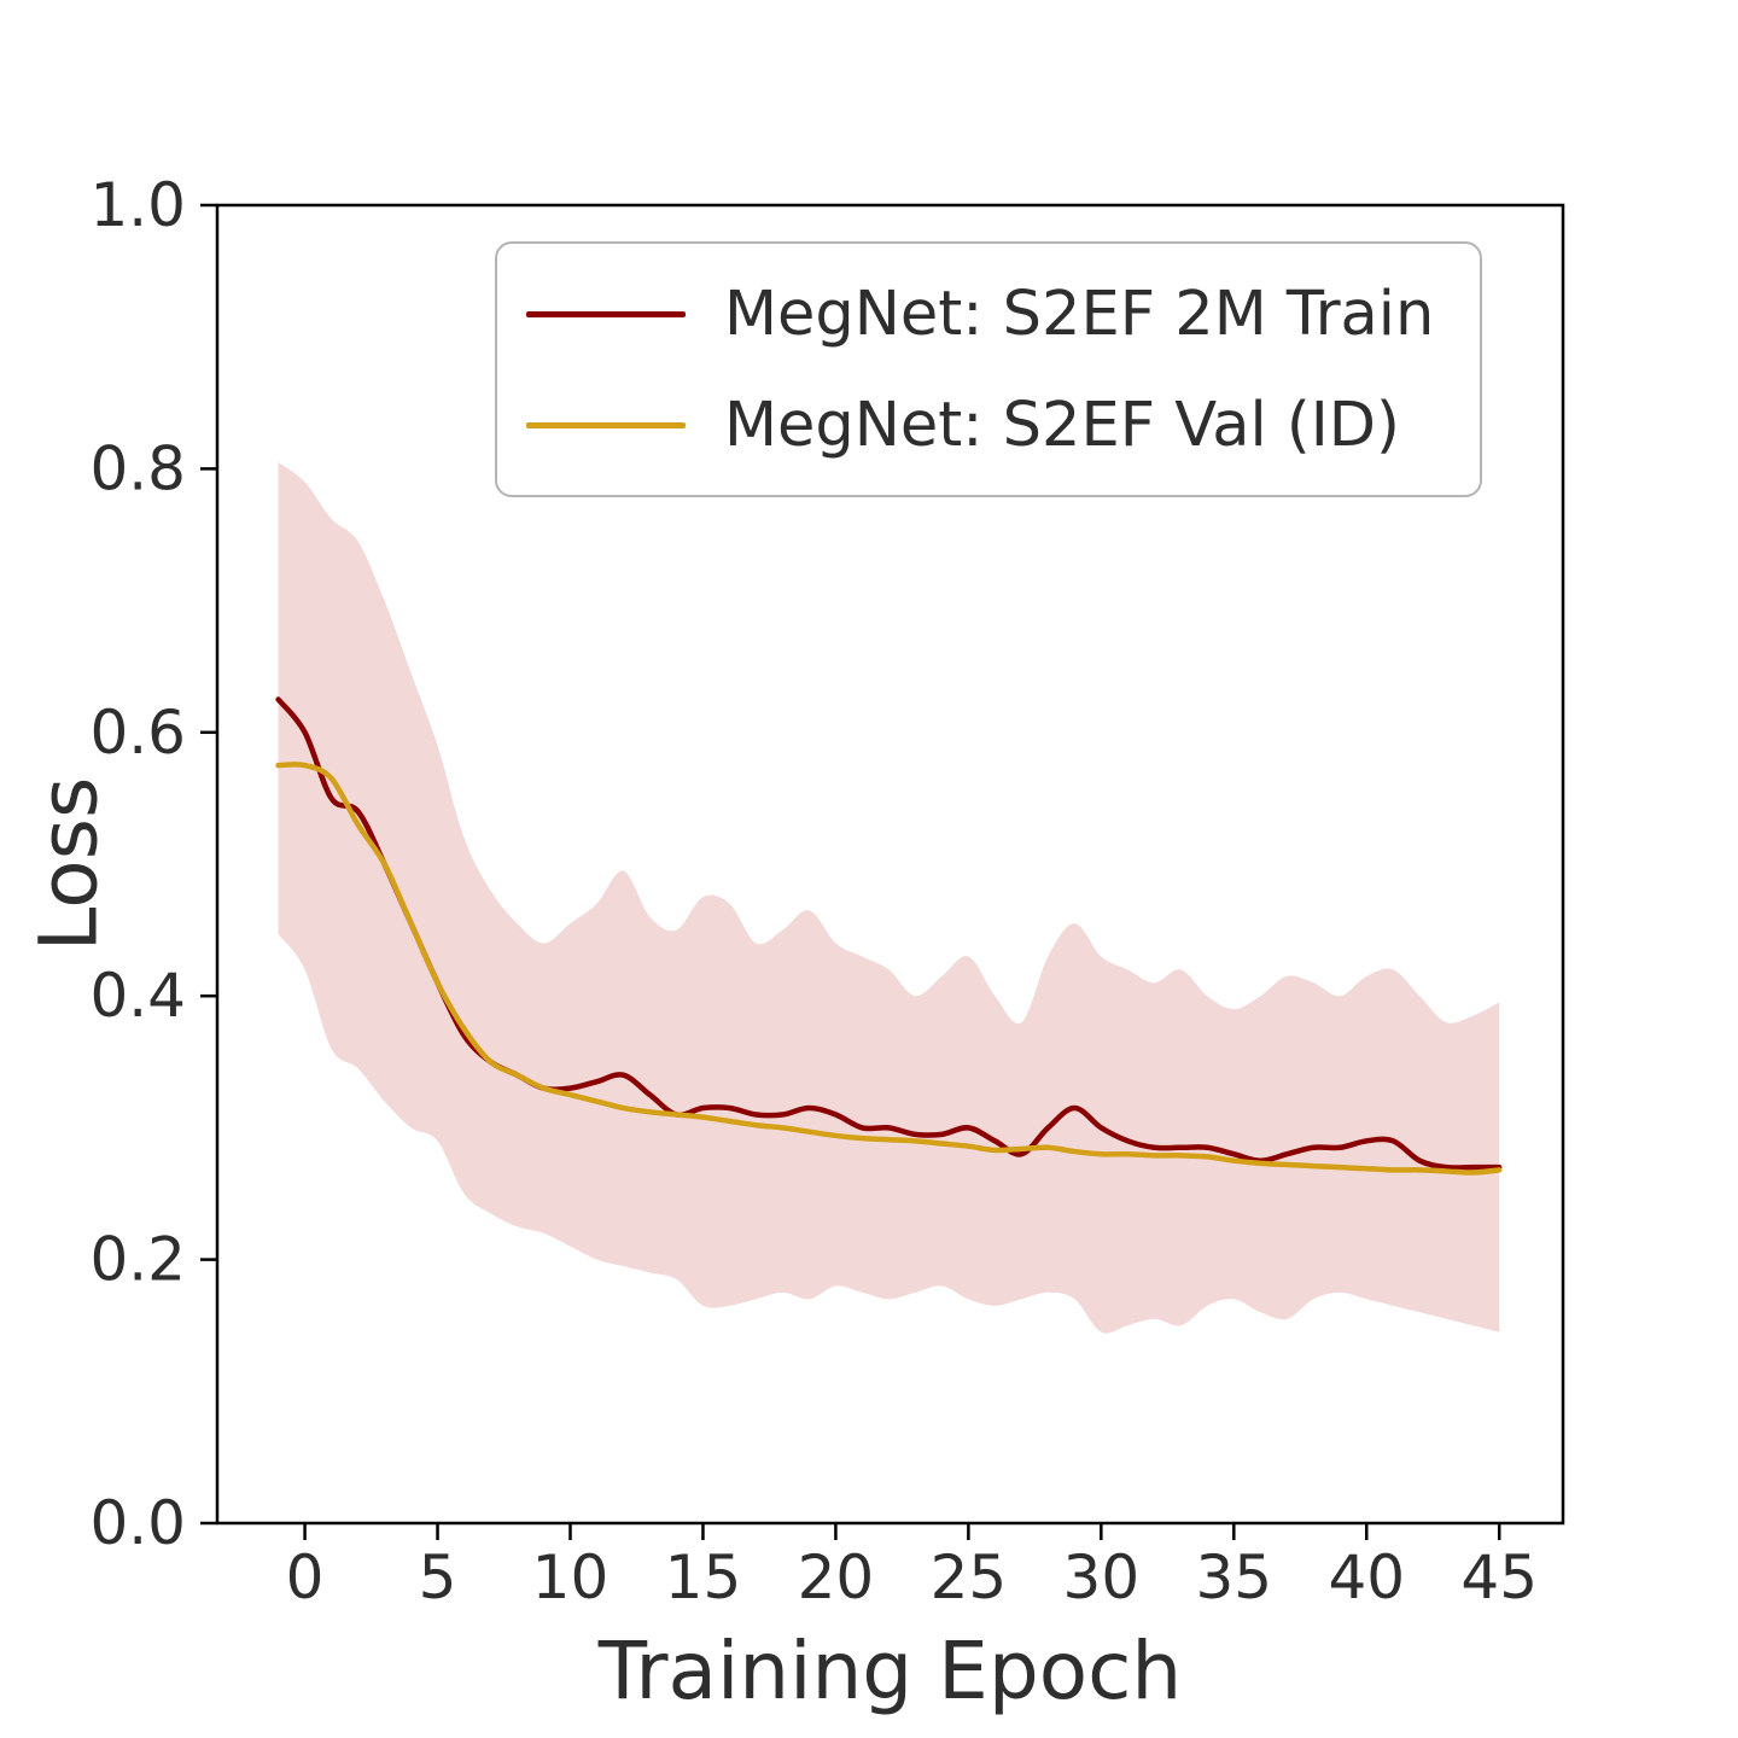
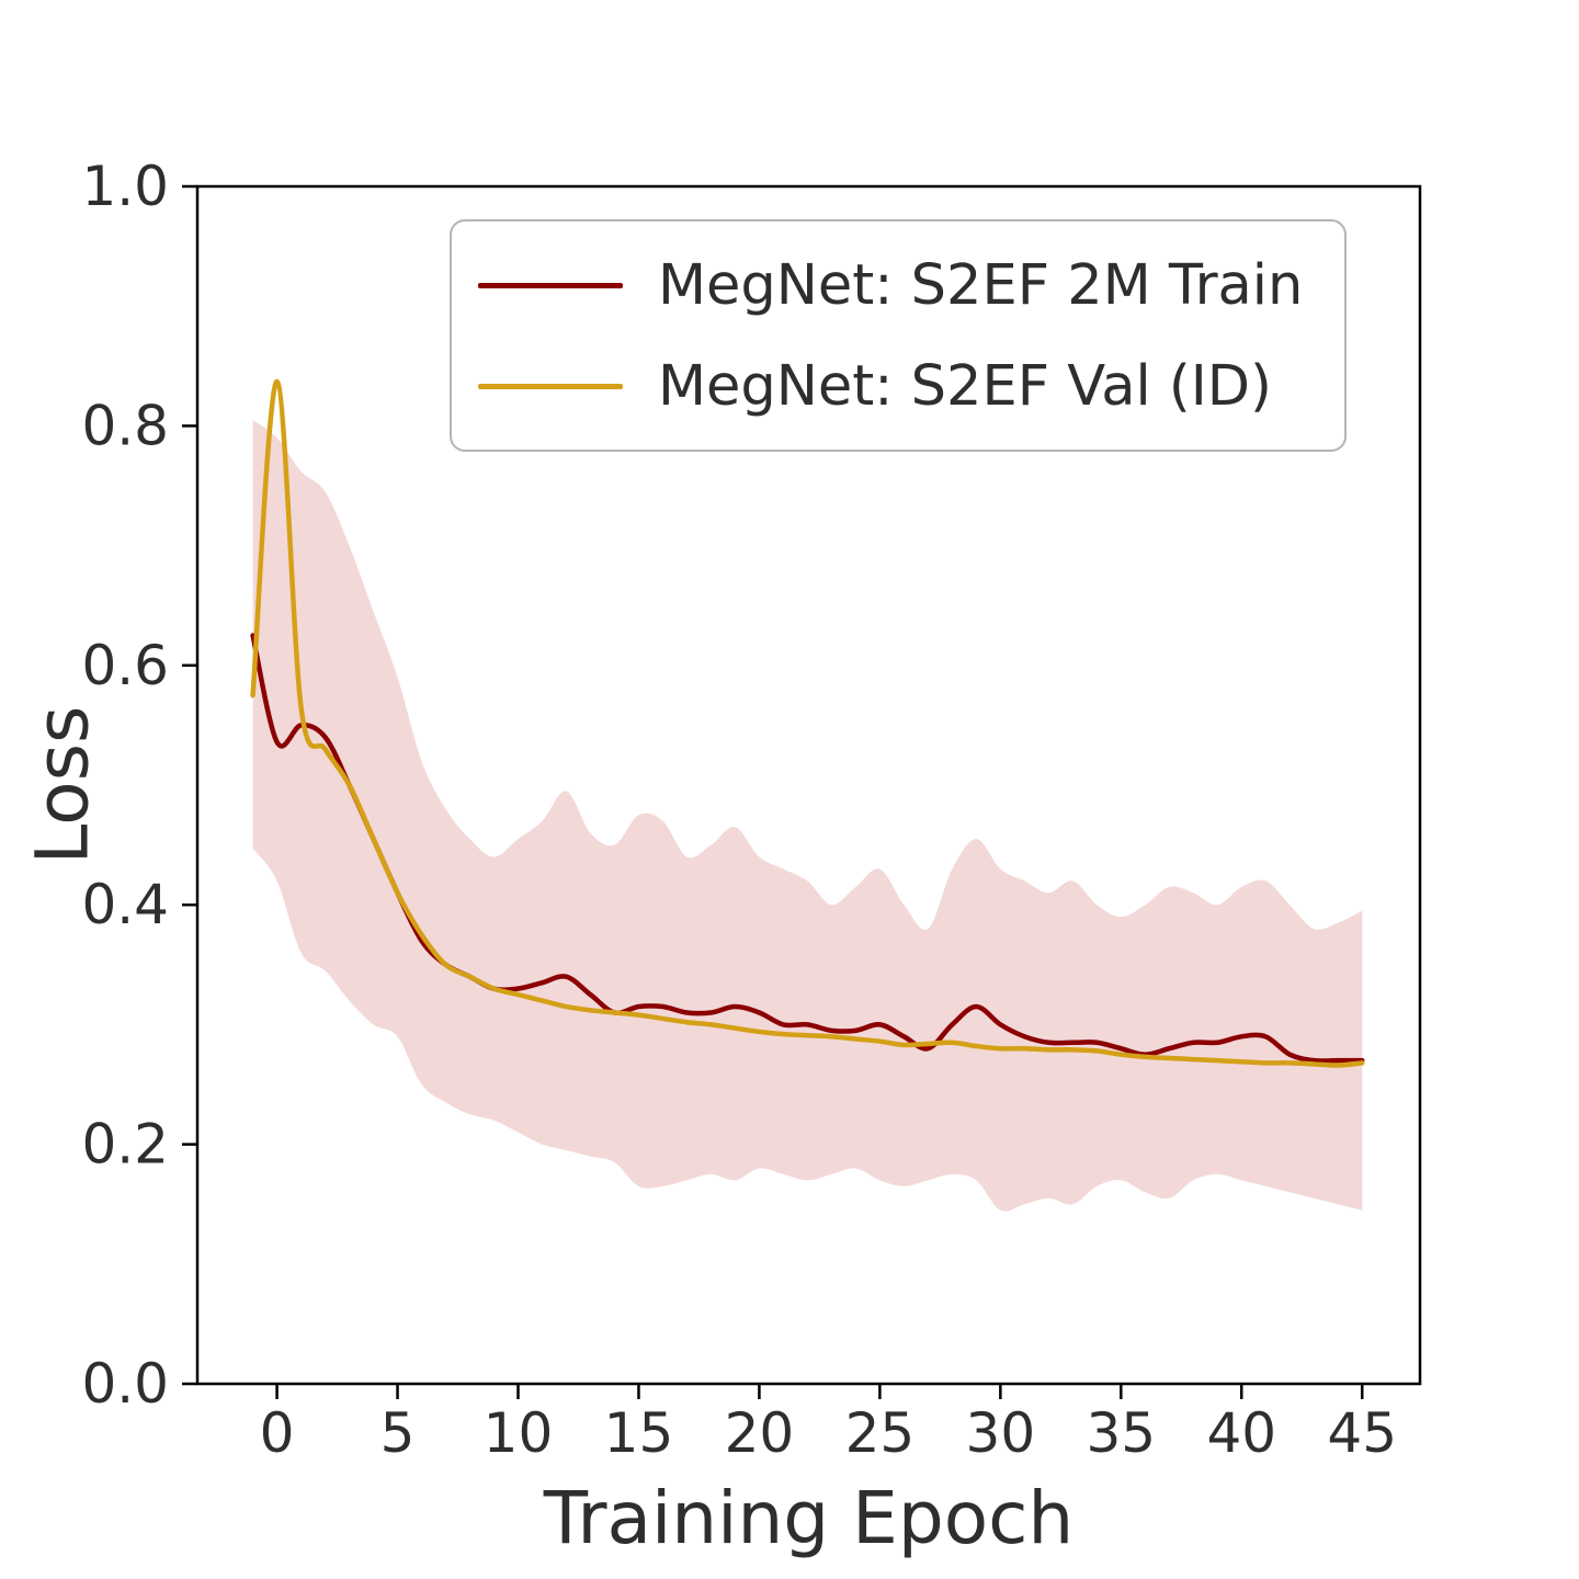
MegNet: S2EF 2M Train/0: 0.600 -> 0.536
MegNet: S2EF Val (ID)/0: 0.575 -> 0.837
